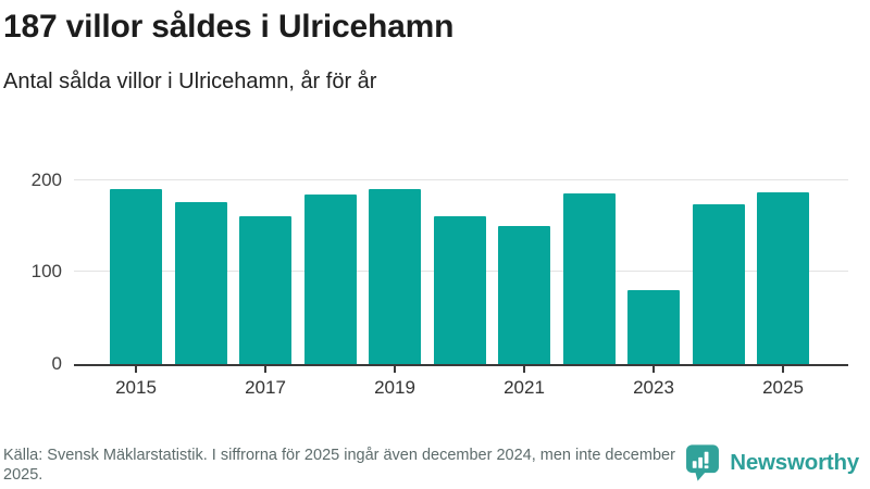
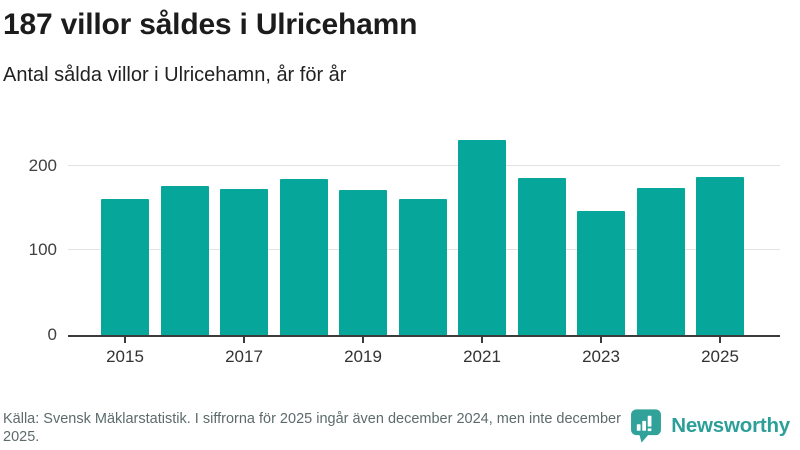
2015: 190 -> 160
2017: 160 -> 170
2019: 190 -> 170
2021: 150 -> 230
2023: 80 -> 150
